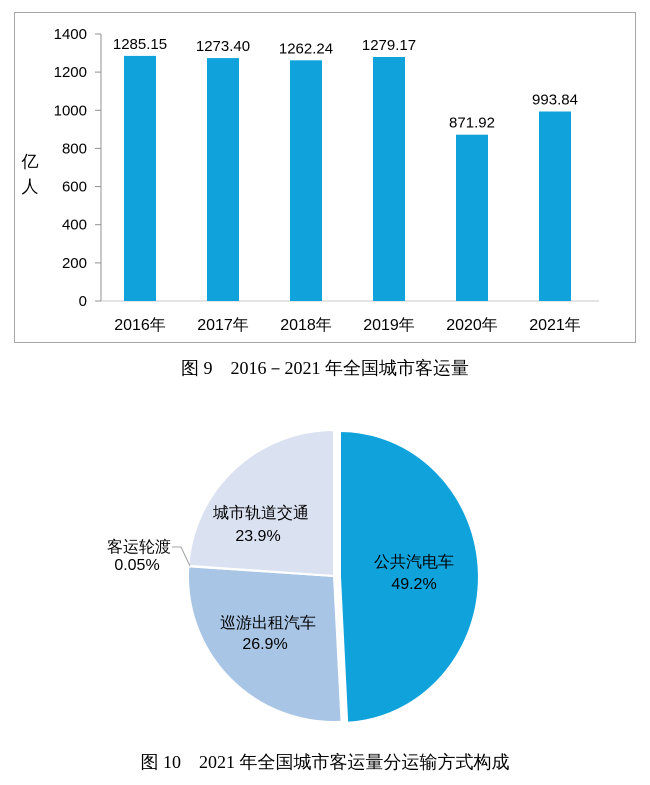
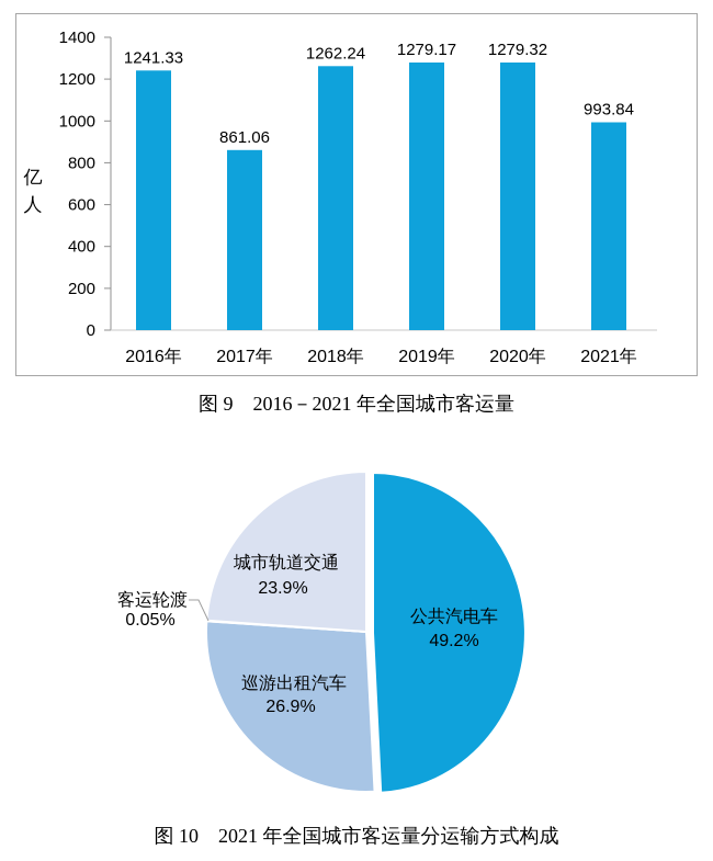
图 9 2016－2021 年全国城市客运量/2016年: 1285.15 -> 1241.33
图 9 2016－2021 年全国城市客运量/2017年: 1273.40 -> 861.06
图 9 2016－2021 年全国城市客运量/2020年: 871.92 -> 1279.32
